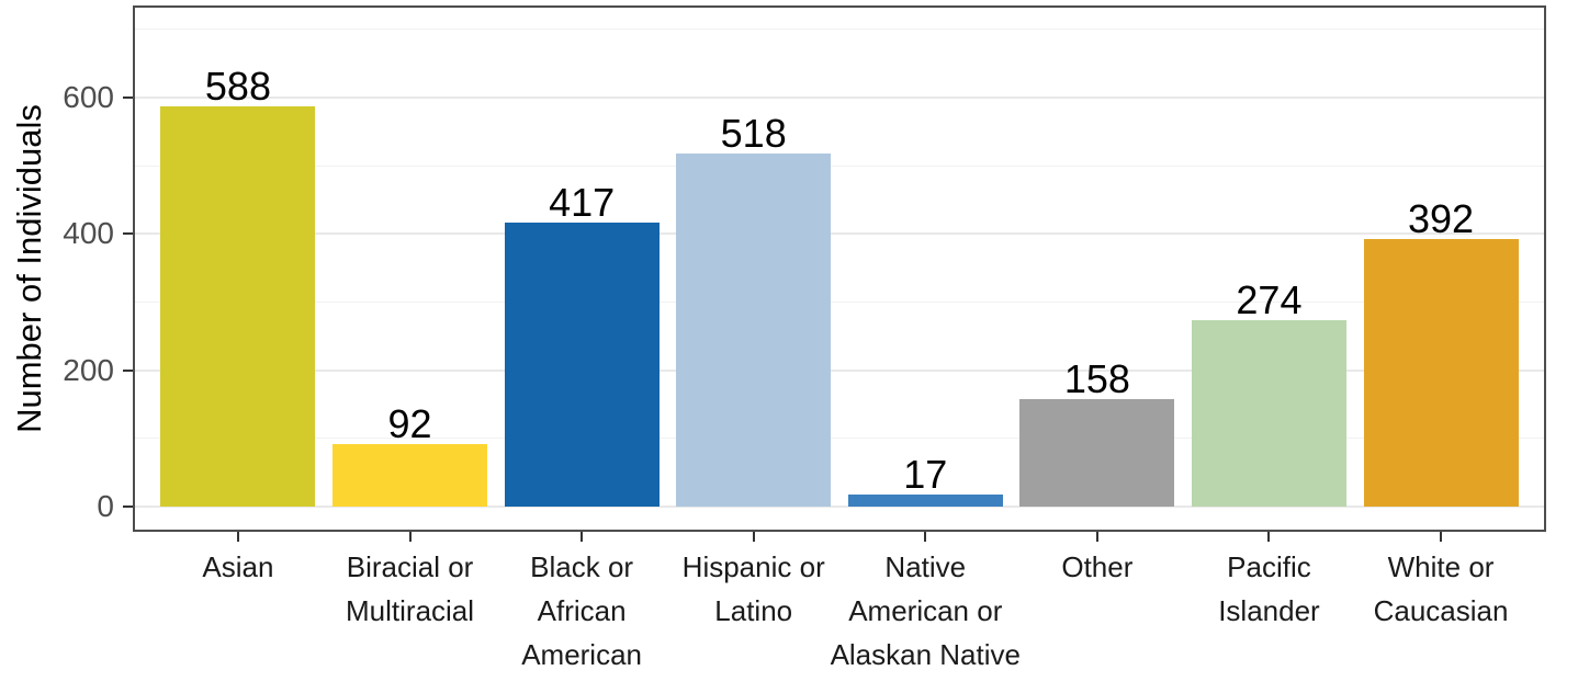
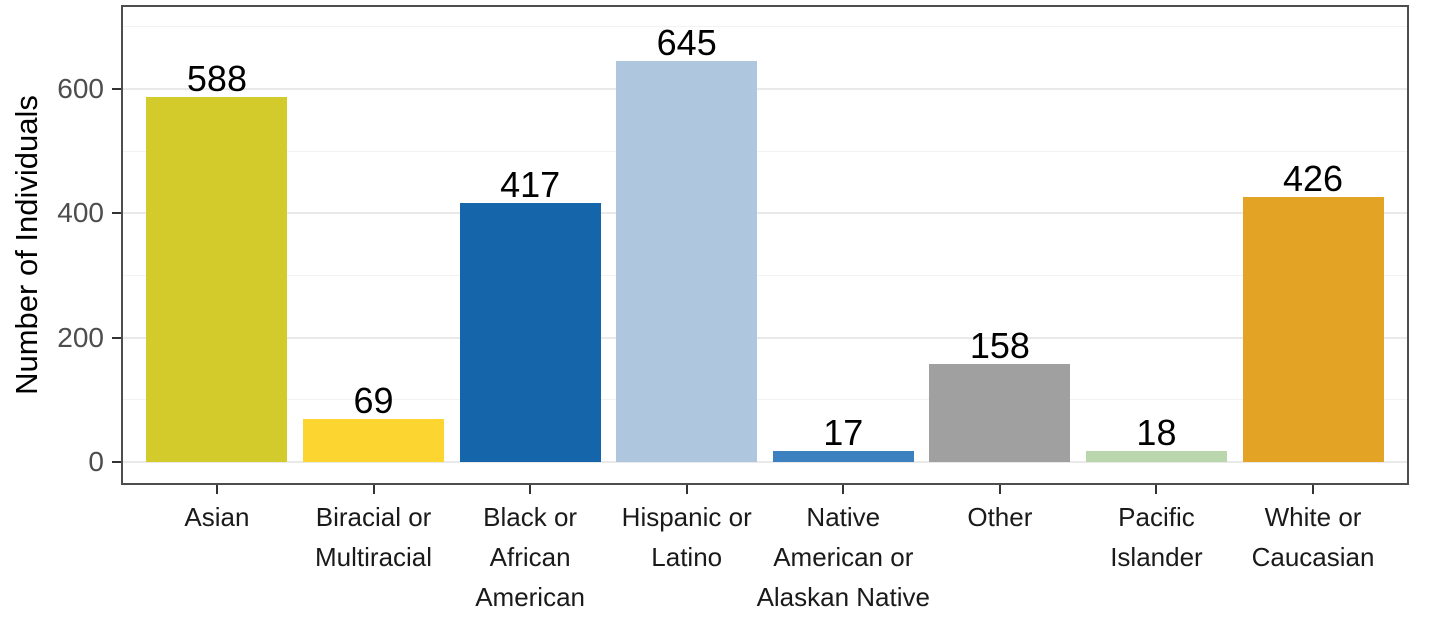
Biracial or Multiracial: 92 -> 69
Hispanic or Latino: 518 -> 645
Pacific Islander: 274 -> 18
White or Caucasian: 392 -> 426
